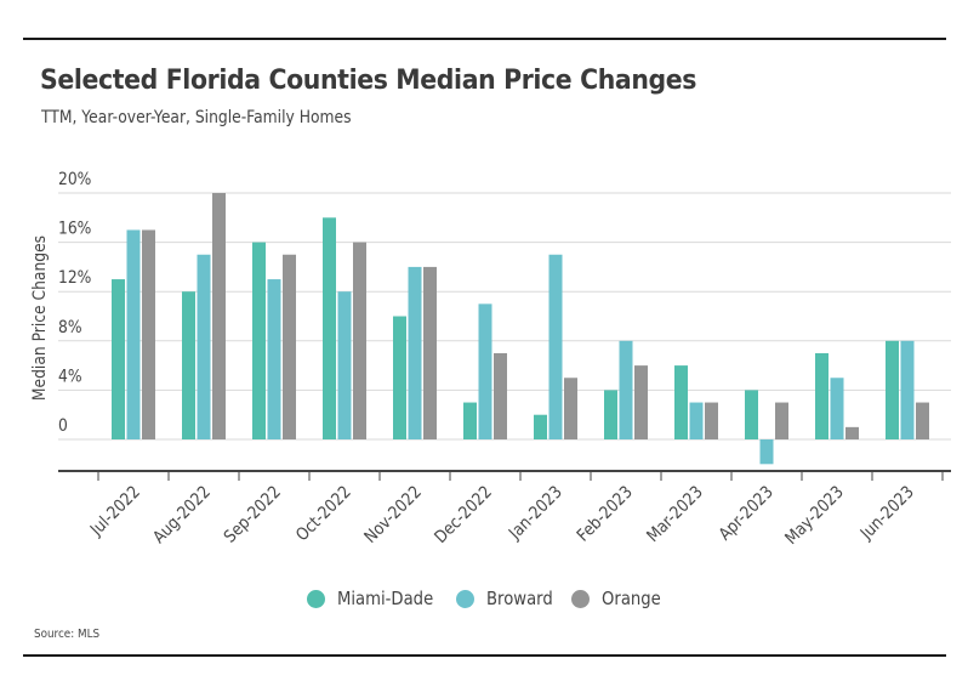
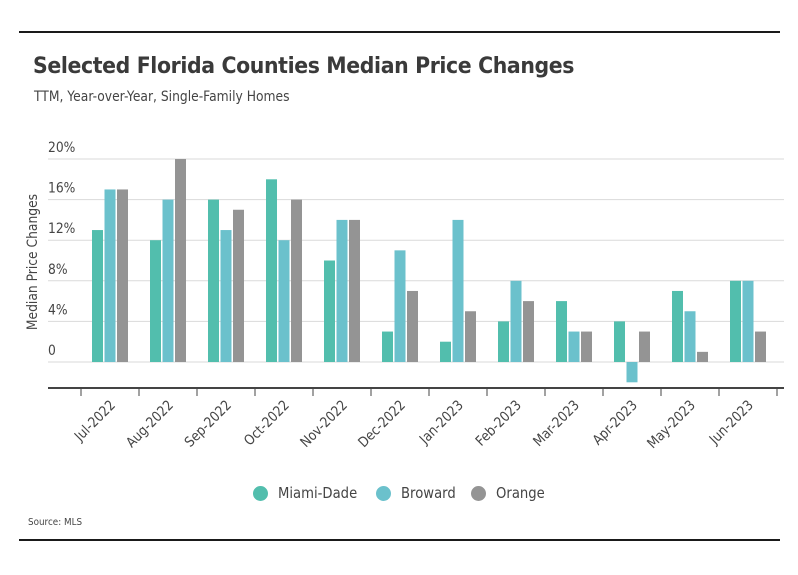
Broward/Aug-2022: 15% -> 16%
Broward/Jan-2023: 15% -> 14%
